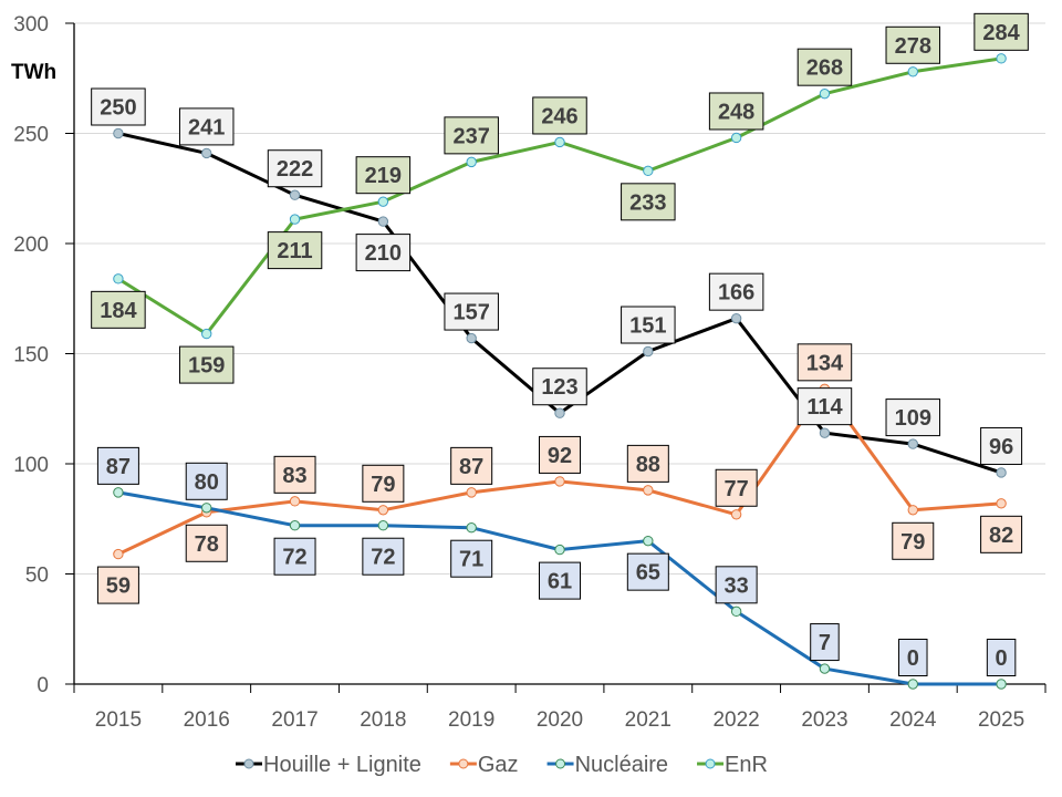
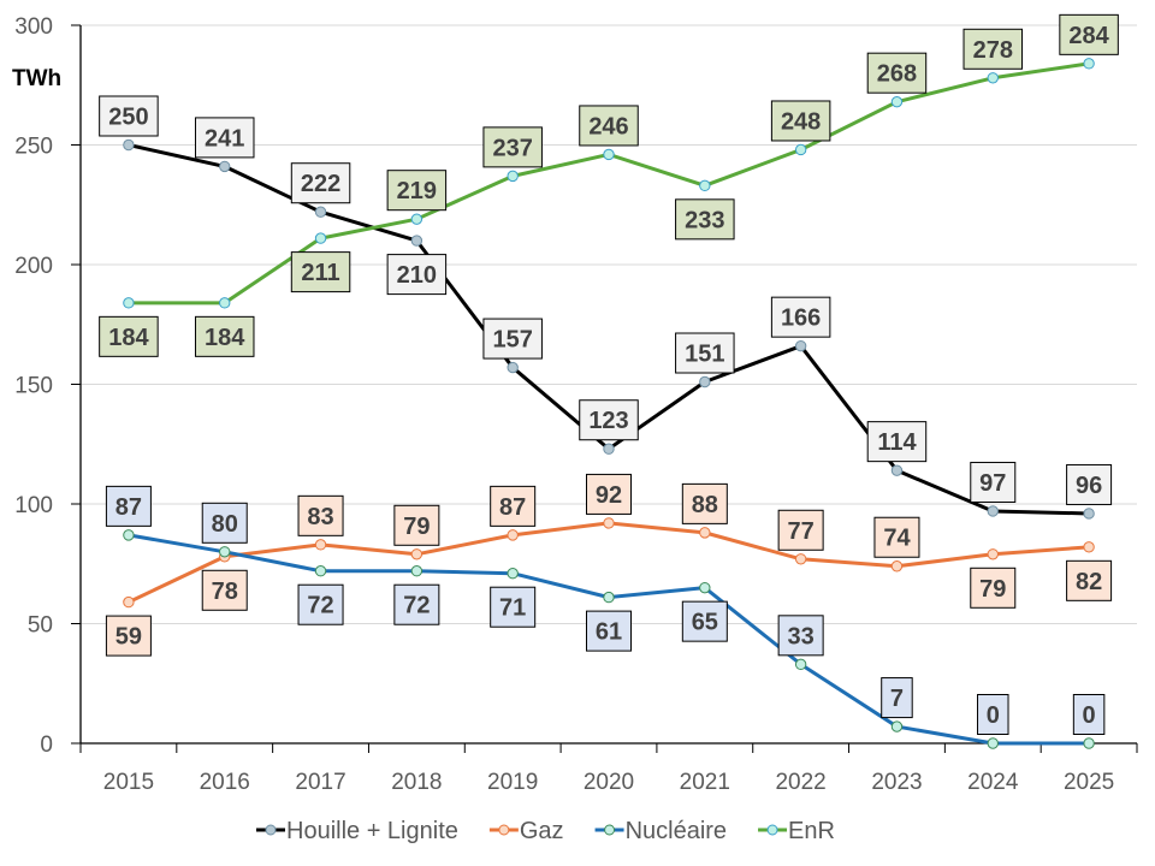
EnR/2016: 159 -> 184
Gaz/2023: 134 -> 74
Houille + Lignite/2024: 109 -> 97
